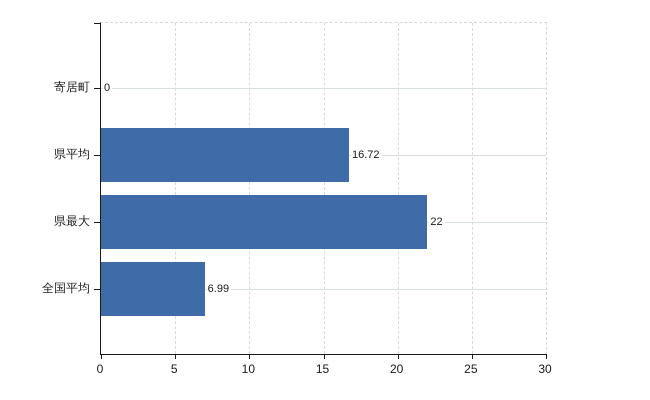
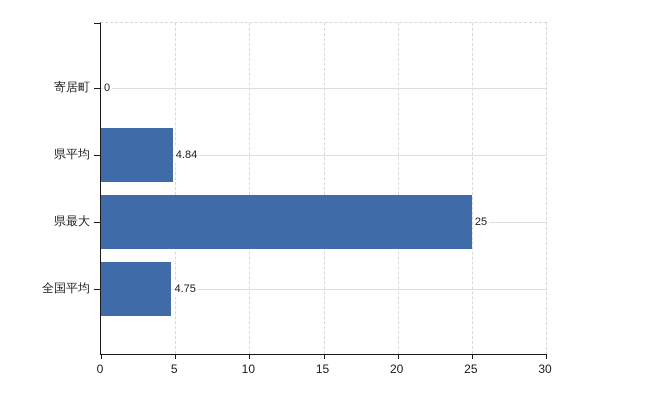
県平均: 16.72 -> 4.84
県最大: 22 -> 25
全国平均: 6.99 -> 4.75
